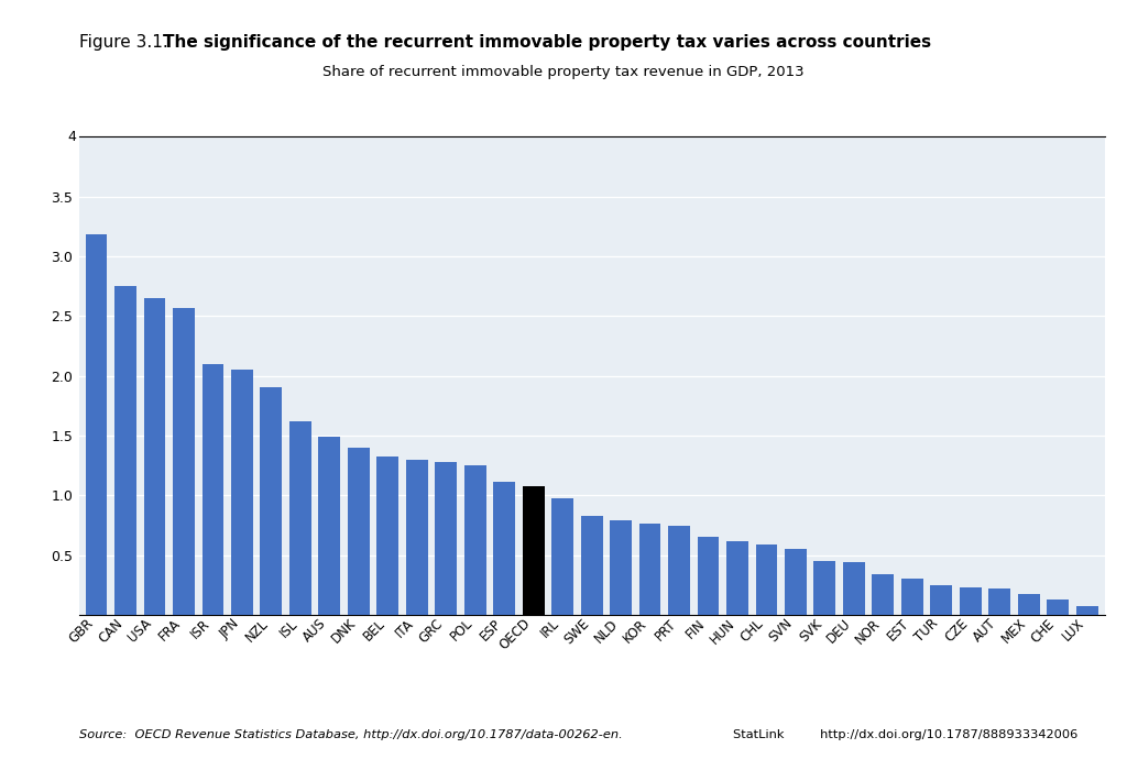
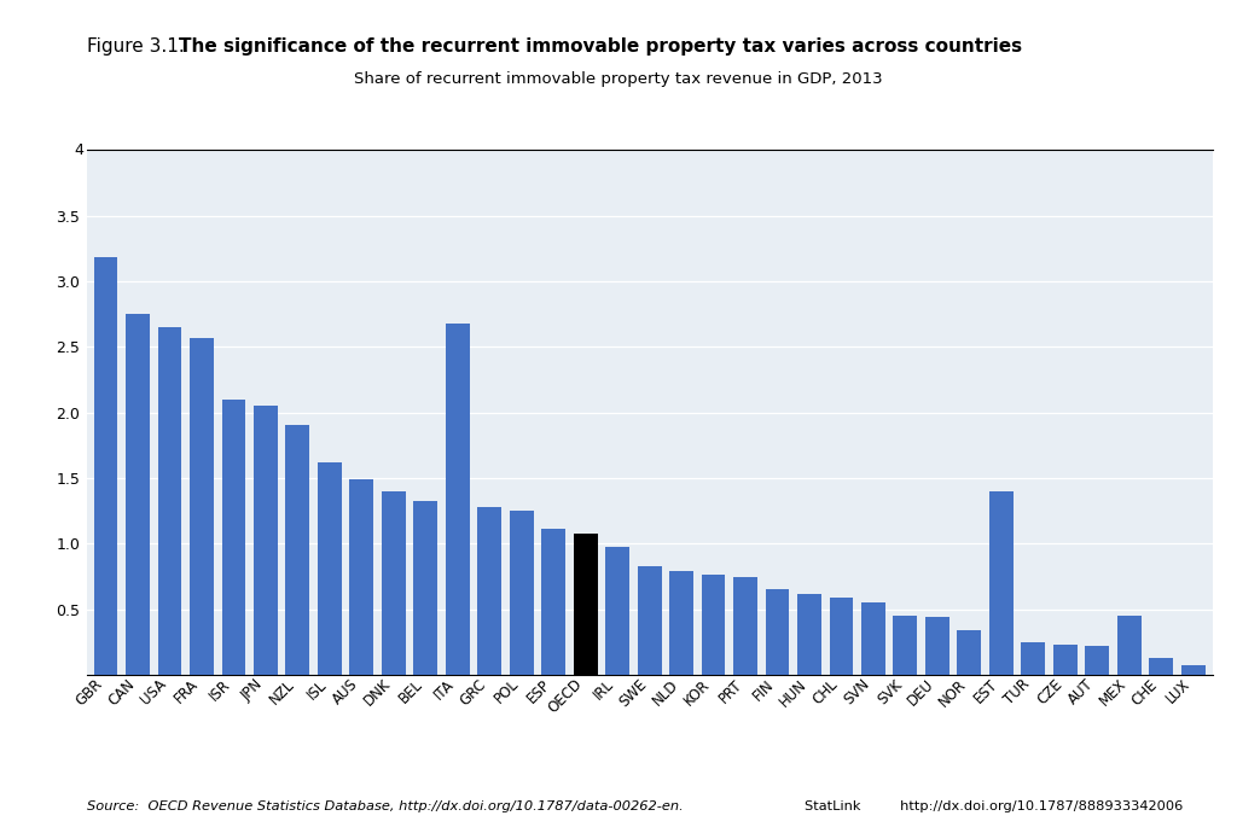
ITA: 1.30 -> 2.68
EST: 0.30 -> 1.40
MEX: 0.17 -> 0.45
